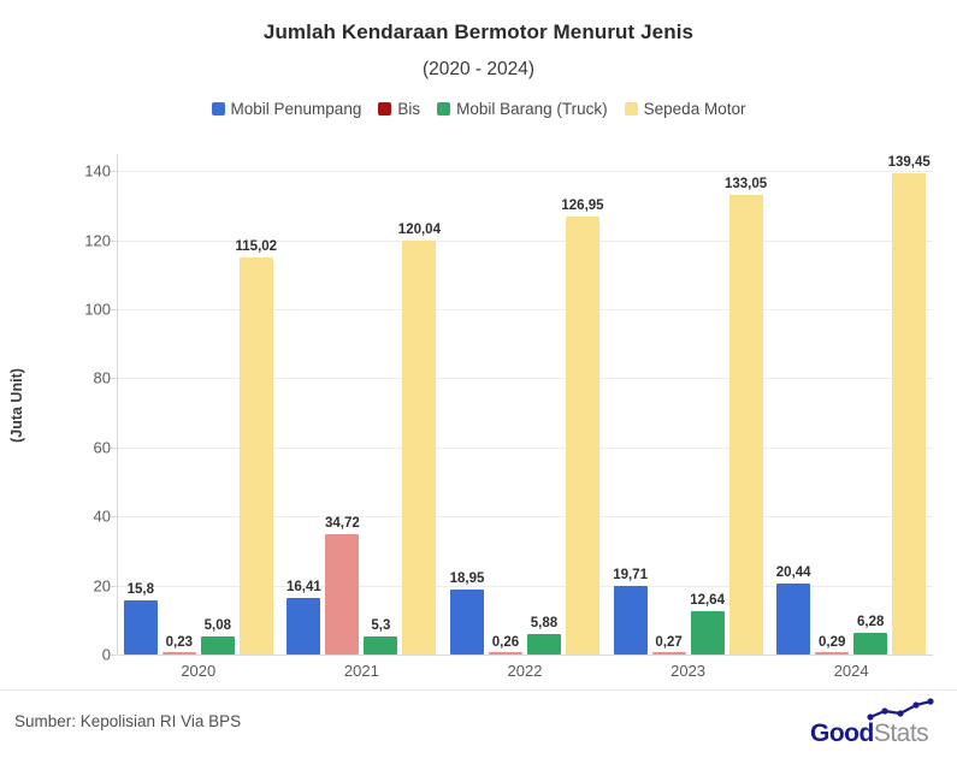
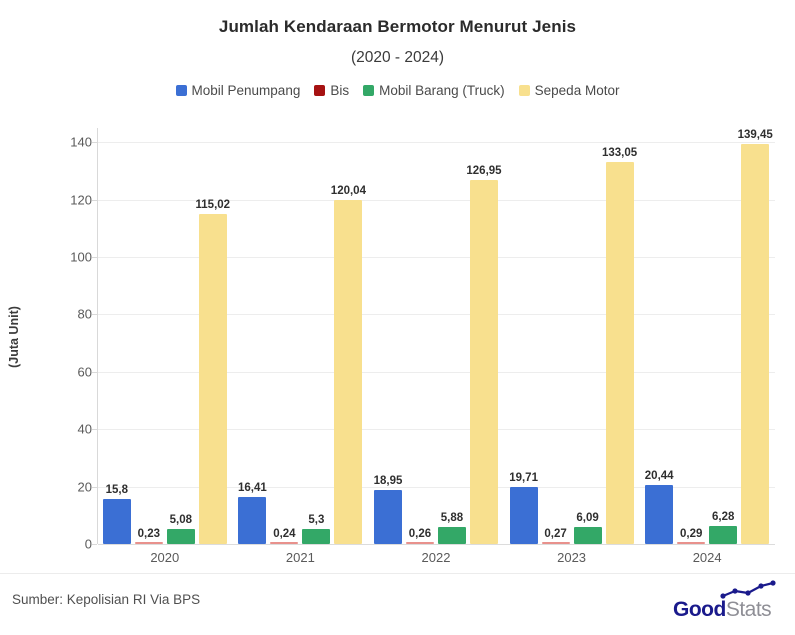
Bis/2021: 34,72 -> 0,24
Mobil Barang (Truck)/2023: 12,64 -> 6,09
